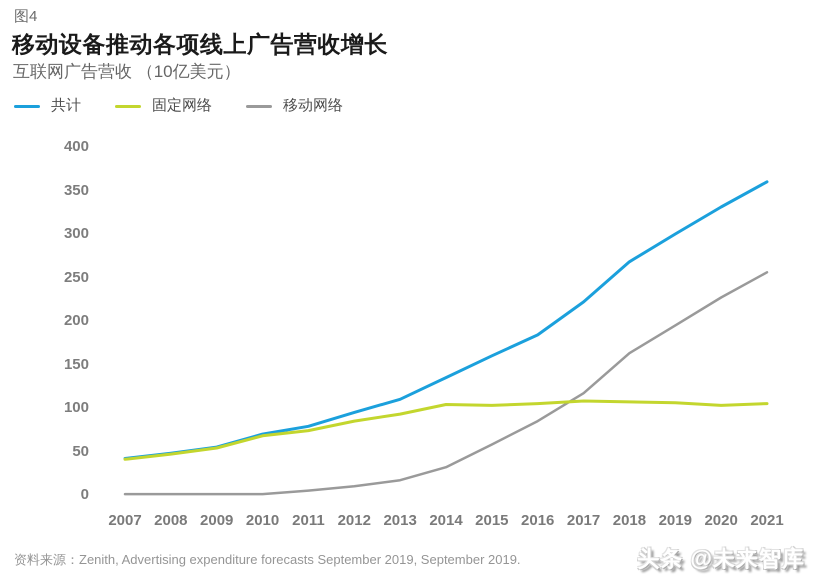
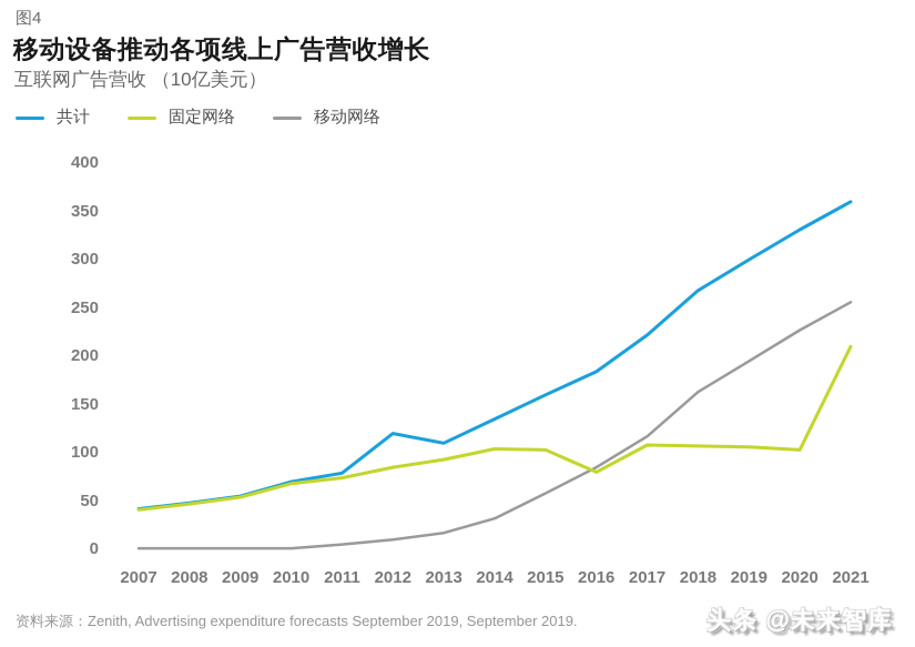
共计/2012: 100 -> 120
固定网络/2016: 100 -> 80
固定网络/2021: 100 -> 210
